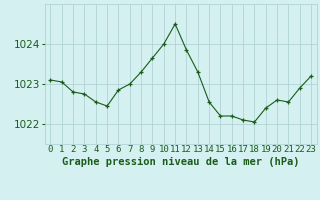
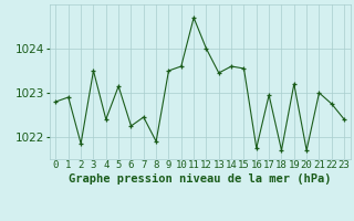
0: 1023.10 -> 1022.80
1: 1023.05 -> 1022.90
2: 1022.80 -> 1021.85
3: 1022.75 -> 1023.50
4: 1022.55 -> 1022.40
5: 1022.45 -> 1023.15
6: 1022.85 -> 1022.25
7: 1023.00 -> 1022.45
8: 1023.30 -> 1021.90
9: 1023.65 -> 1023.50
10: 1024.00 -> 1023.60
11: 1024.50 -> 1024.70
12: 1023.85 -> 1024.00
13: 1023.30 -> 1023.45
14: 1022.55 -> 1023.60
15: 1022.20 -> 1023.55
16: 1022.20 -> 1021.75
17: 1022.10 -> 1022.95
18: 1022.05 -> 1021.70
19: 1022.40 -> 1023.20
20: 1022.60 -> 1021.70
21: 1022.55 -> 1023.00
22: 1022.90 -> 1022.75
23: 1023.20 -> 1022.40
